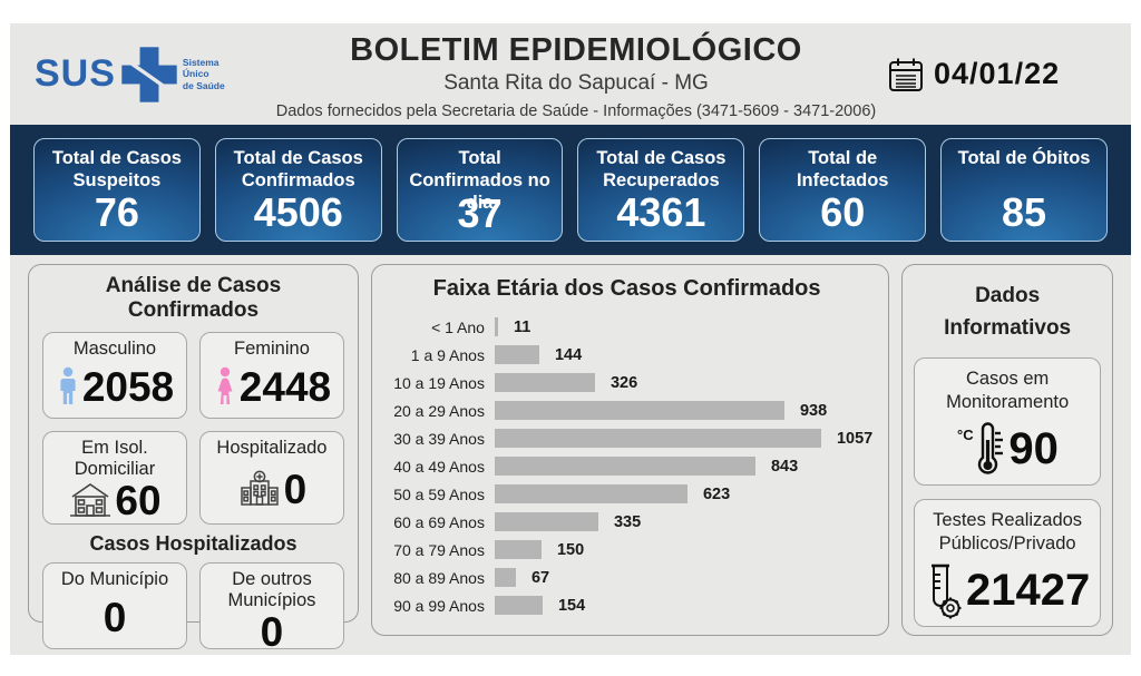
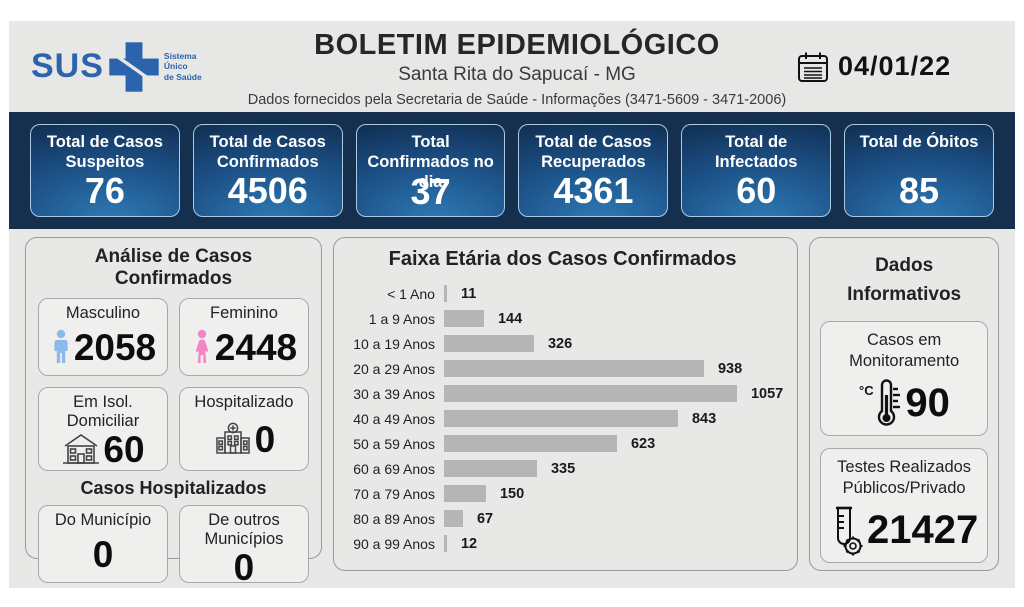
90 a 99 Anos: 154 -> 12
